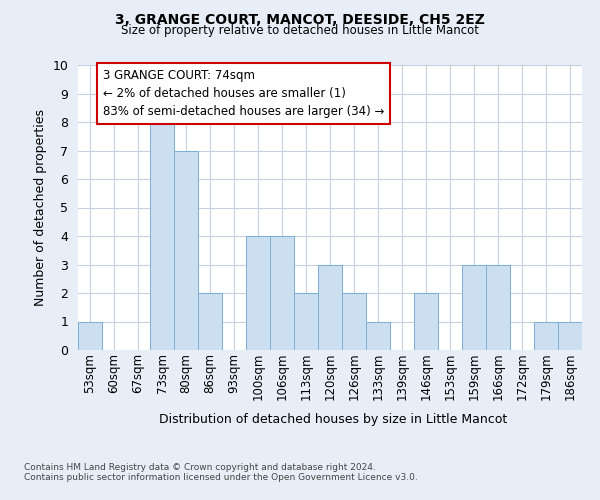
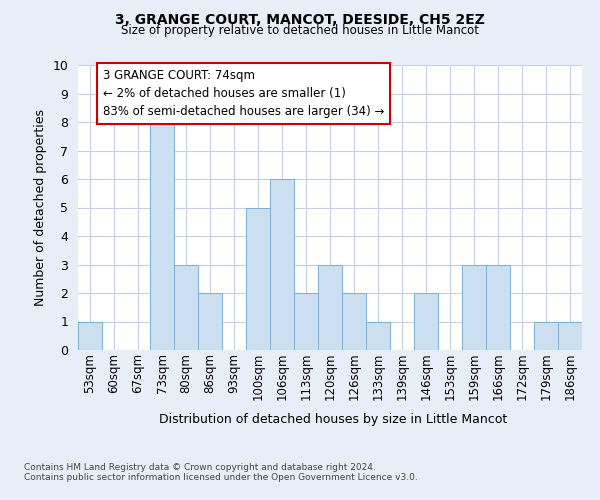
80sqm: 7 -> 3
100sqm: 4 -> 5
106sqm: 4 -> 6
